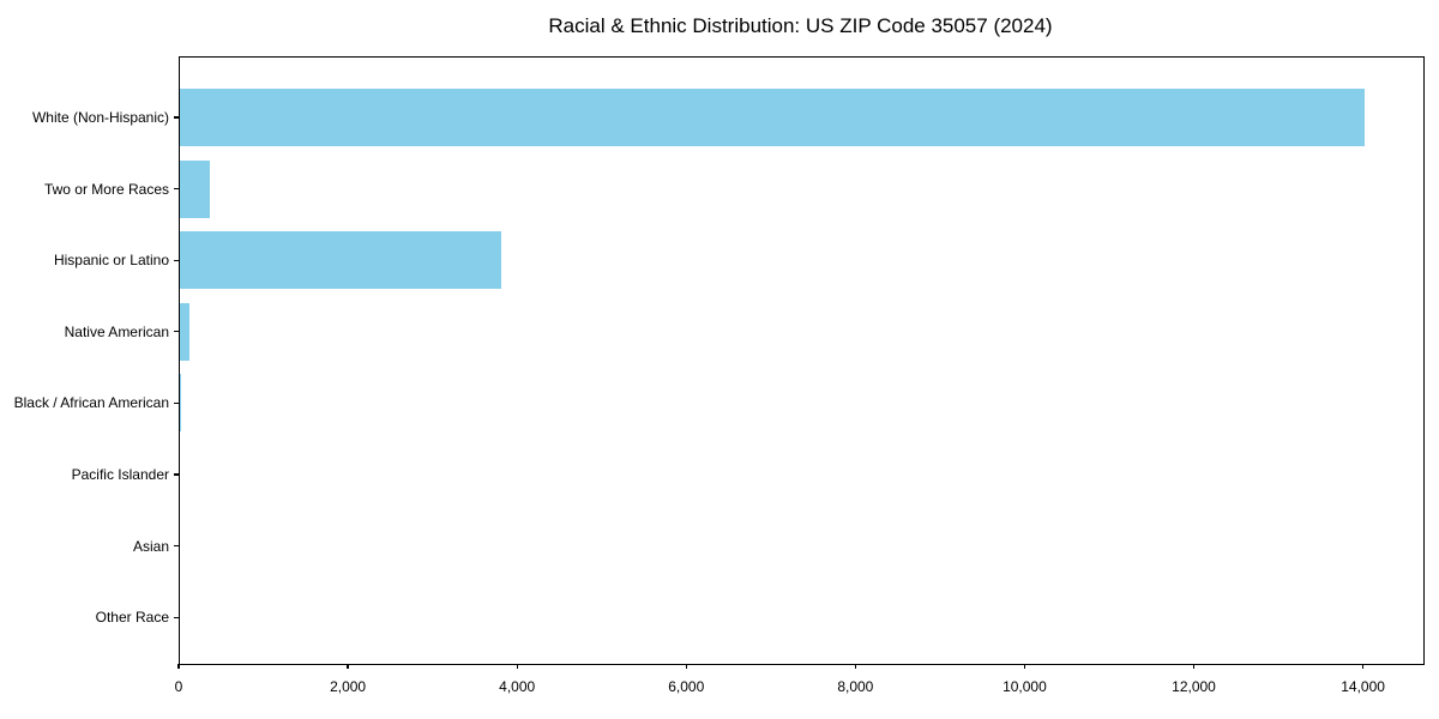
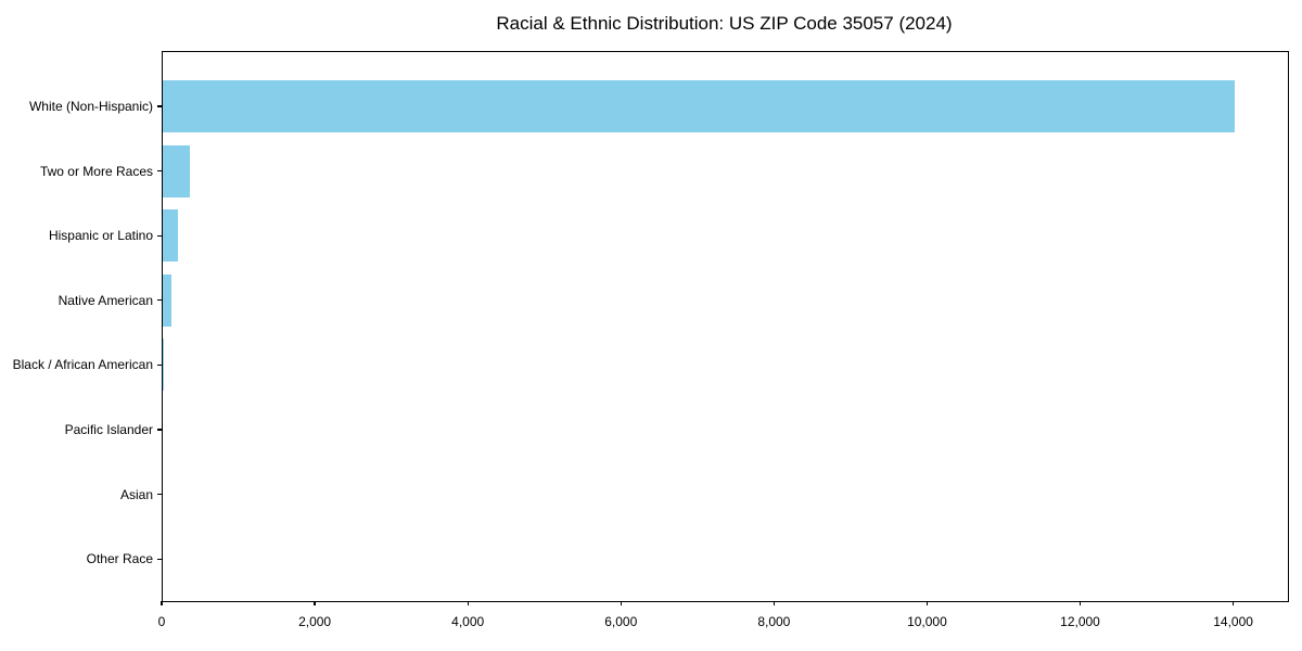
Hispanic or Latino: 3800 -> 200
